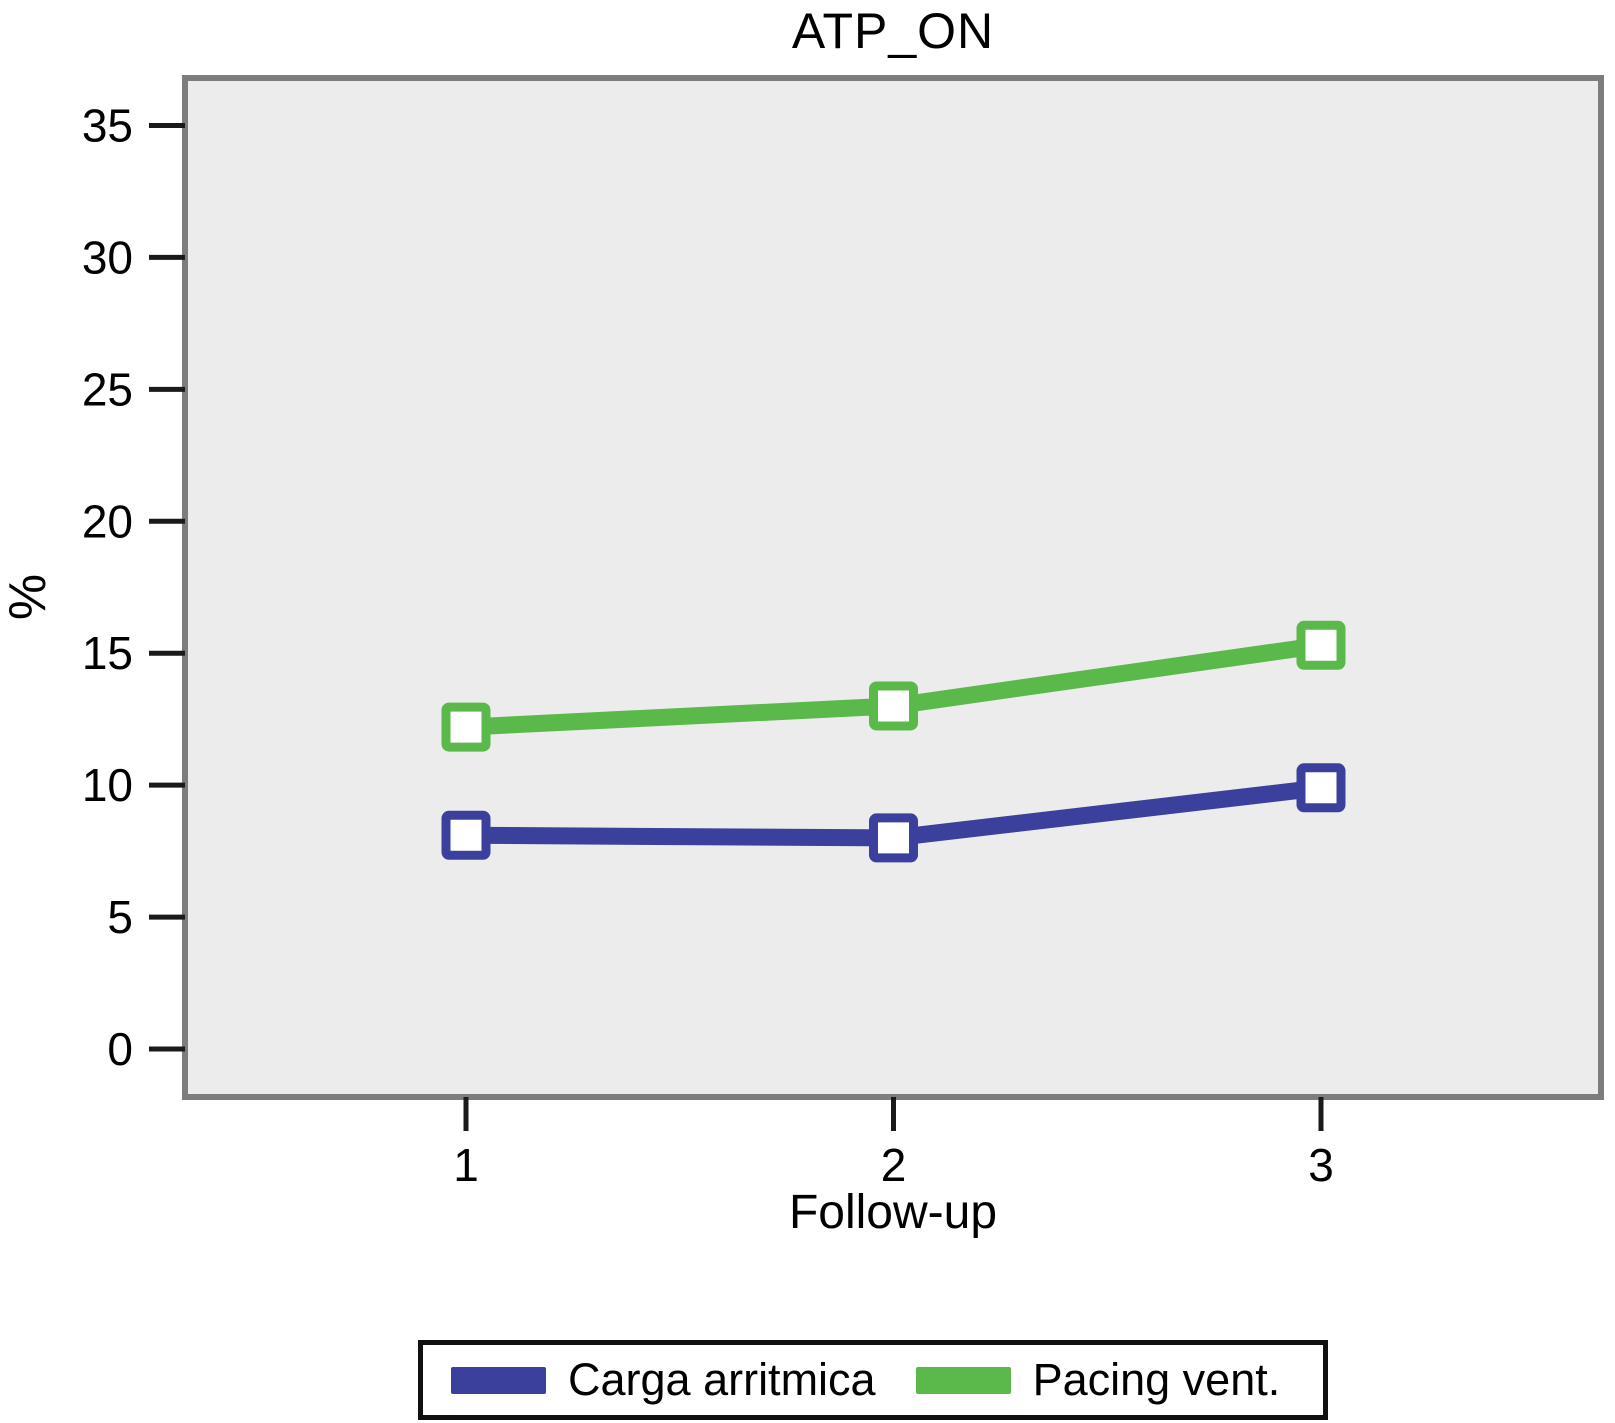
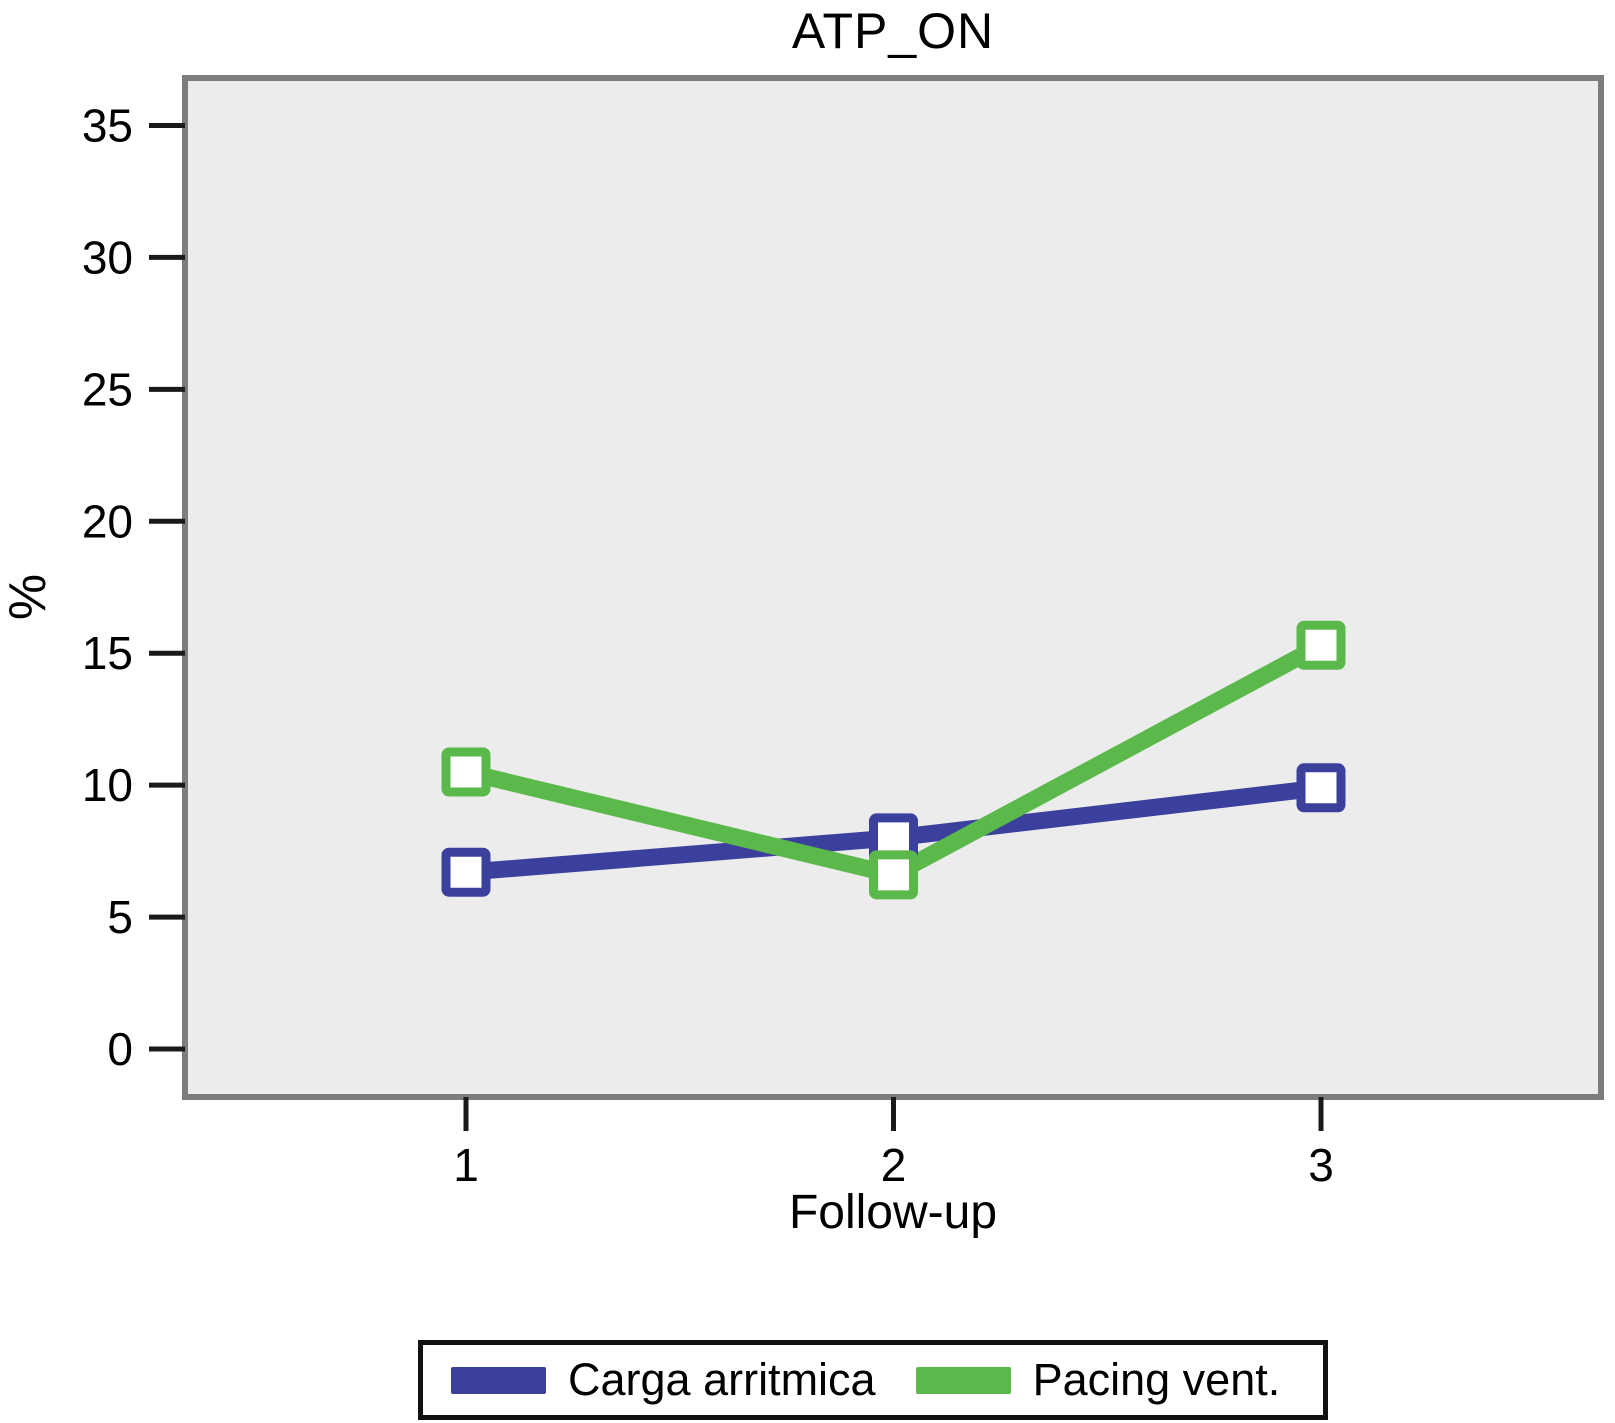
Carga arritmica/1: 8.1 -> 6.7
Pacing vent./1: 12.2 -> 10.5
Pacing vent./2: 13.0 -> 6.6
